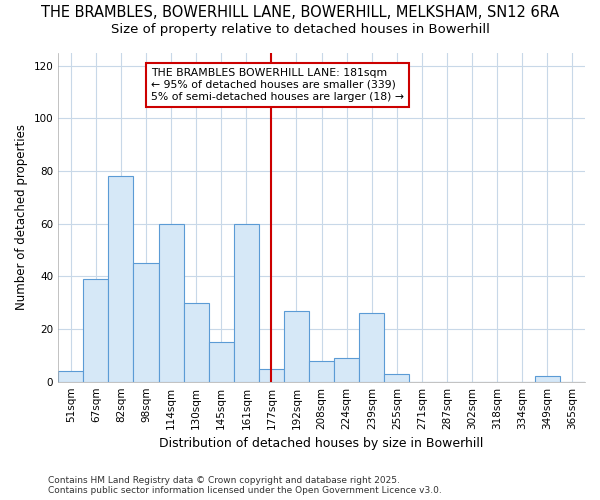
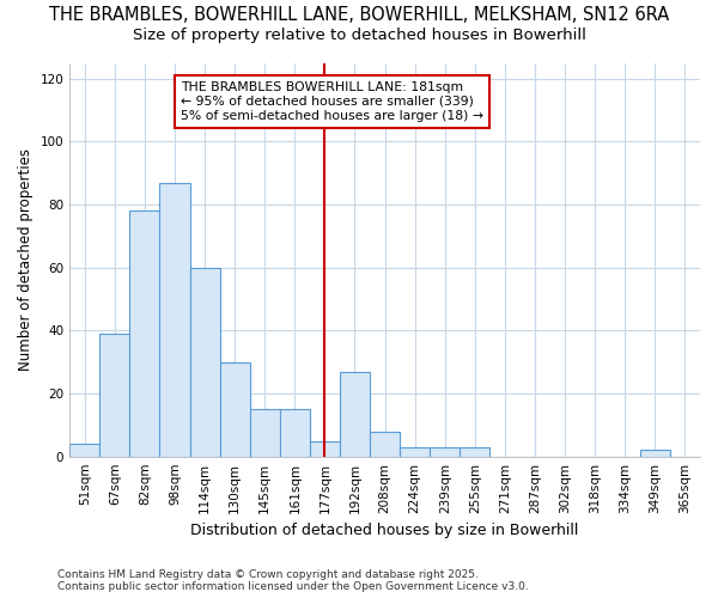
98sqm: 45 -> 87
161sqm: 60 -> 15
224sqm: 9 -> 3
239sqm: 26 -> 3
